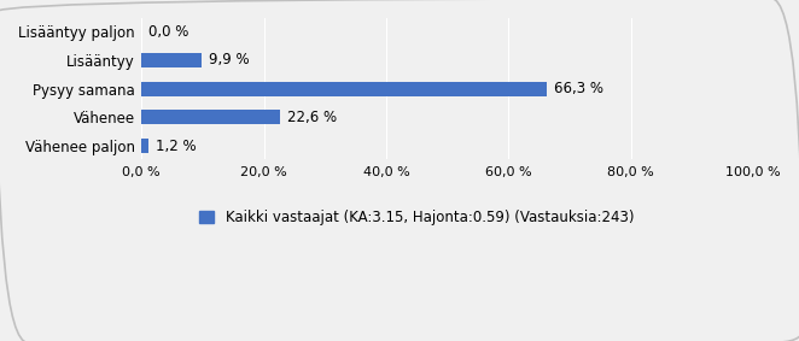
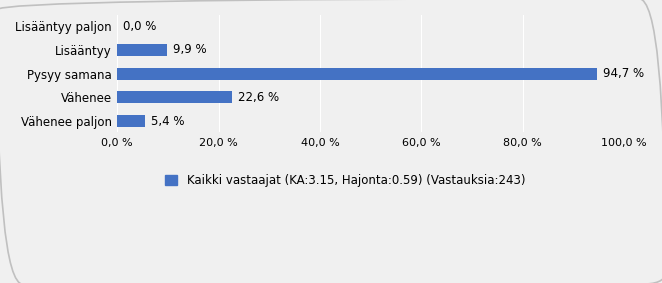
Pysyy samana: 66,3 -> 94,7
Vähenee paljon: 1,2 -> 5,4
